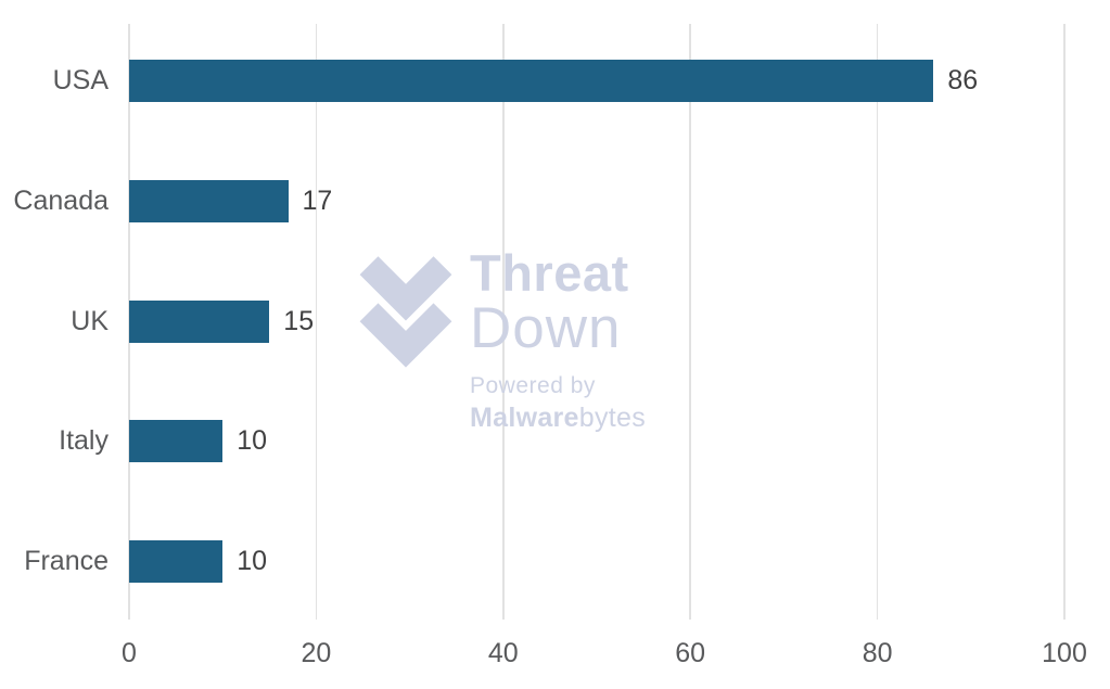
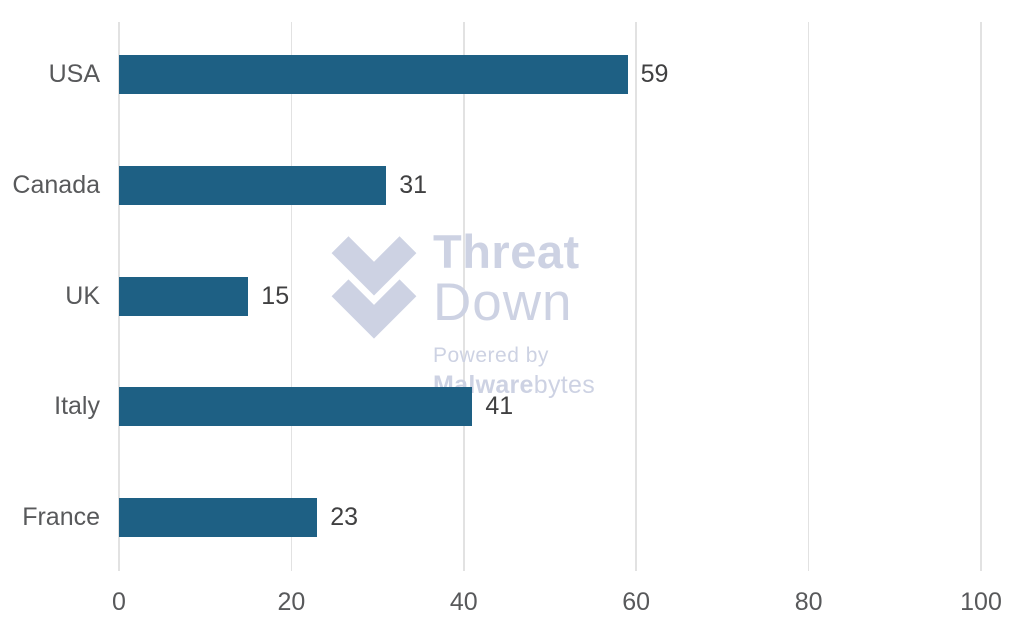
USA: 86 -> 59
Canada: 17 -> 31
Italy: 10 -> 41
France: 10 -> 23
